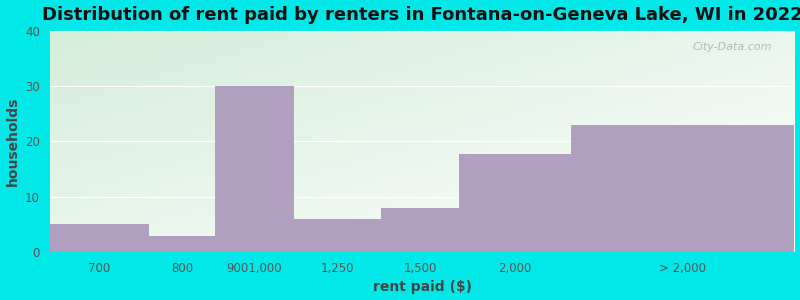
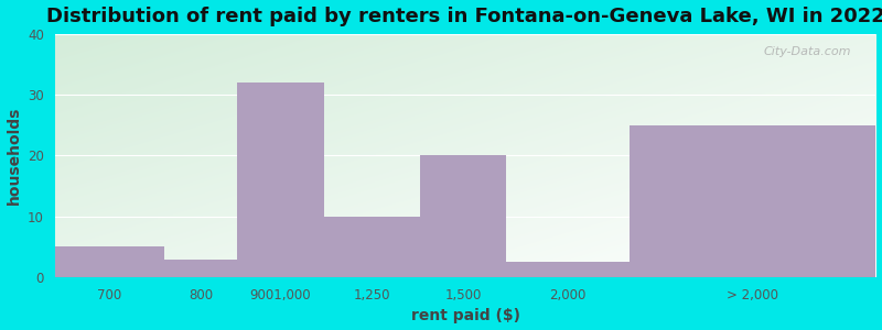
9001,000: 30.0 -> 32.0
1,250: 6.0 -> 10.0
1,500: 8.0 -> 20.0
2,000: 17.8 -> 2.5
> 2,000: 23.0 -> 25.0
